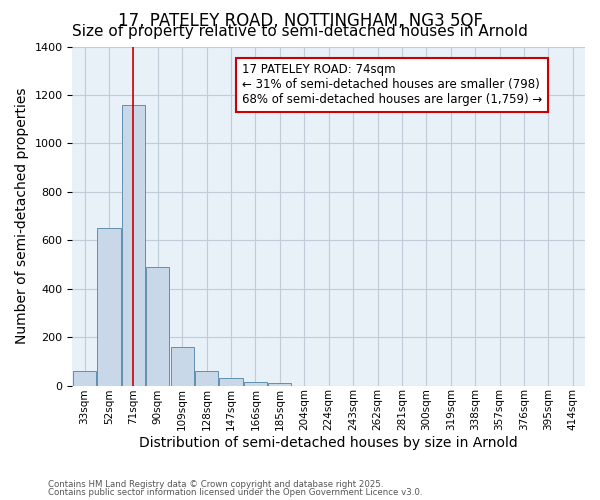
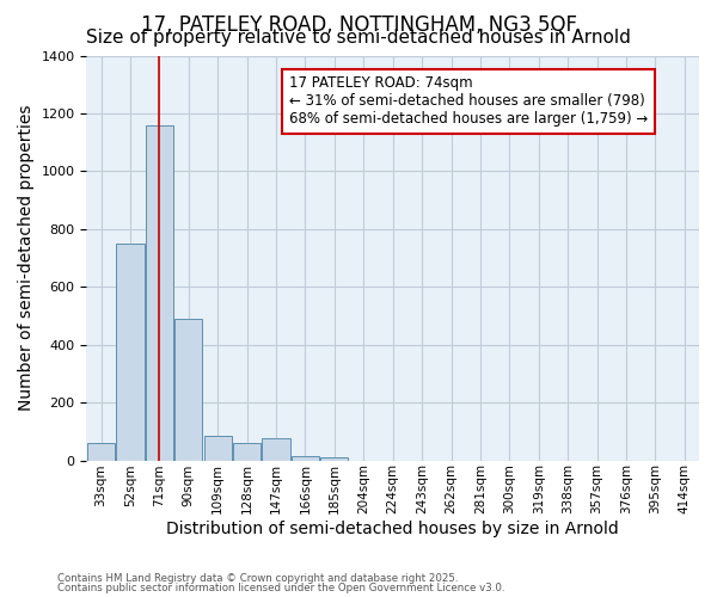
52sqm: 650 -> 750
109sqm: 160 -> 85
147sqm: 30 -> 75
